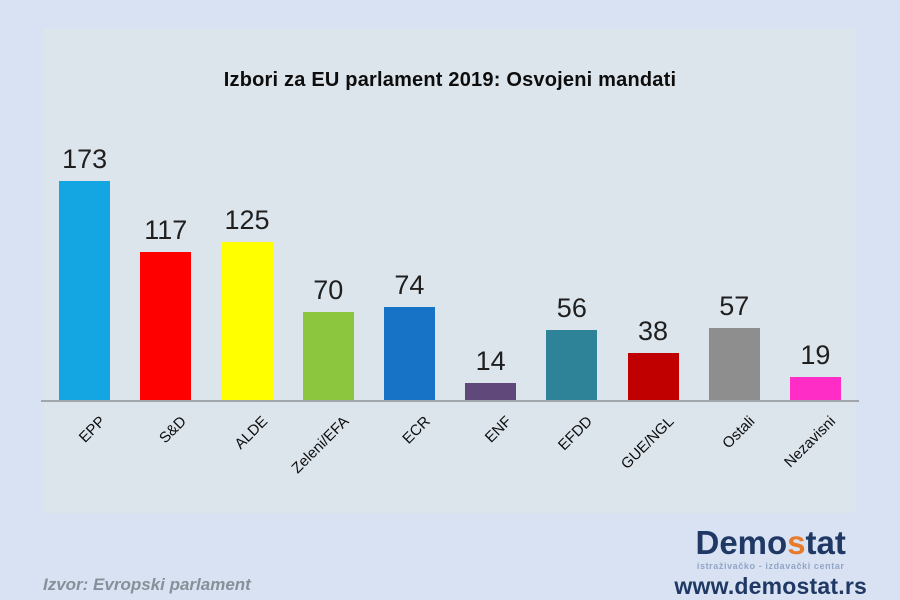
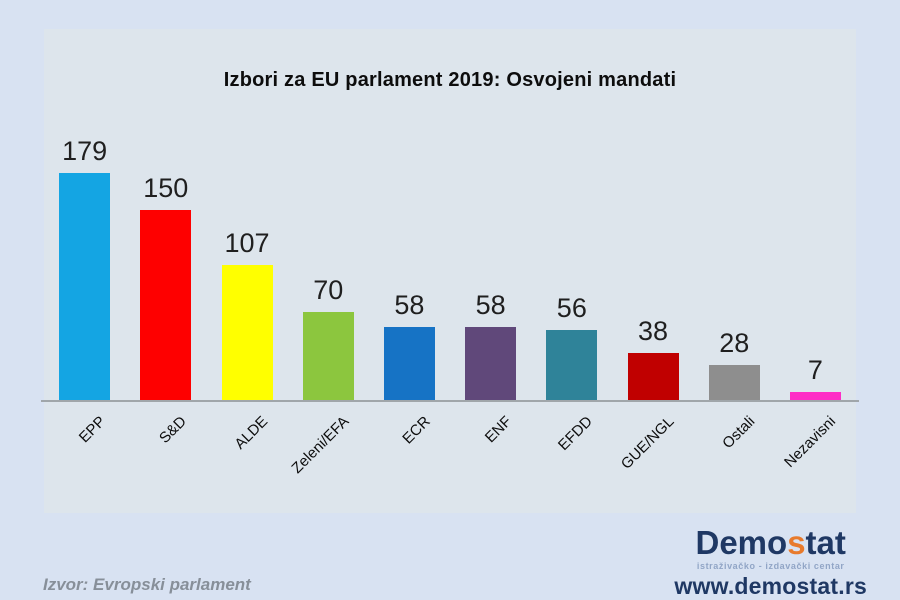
EPP: 173 -> 179
S&D: 117 -> 150
ALDE: 125 -> 107
ECR: 74 -> 58
ENF: 14 -> 58
Ostali: 57 -> 28
Nezavisni: 19 -> 7
